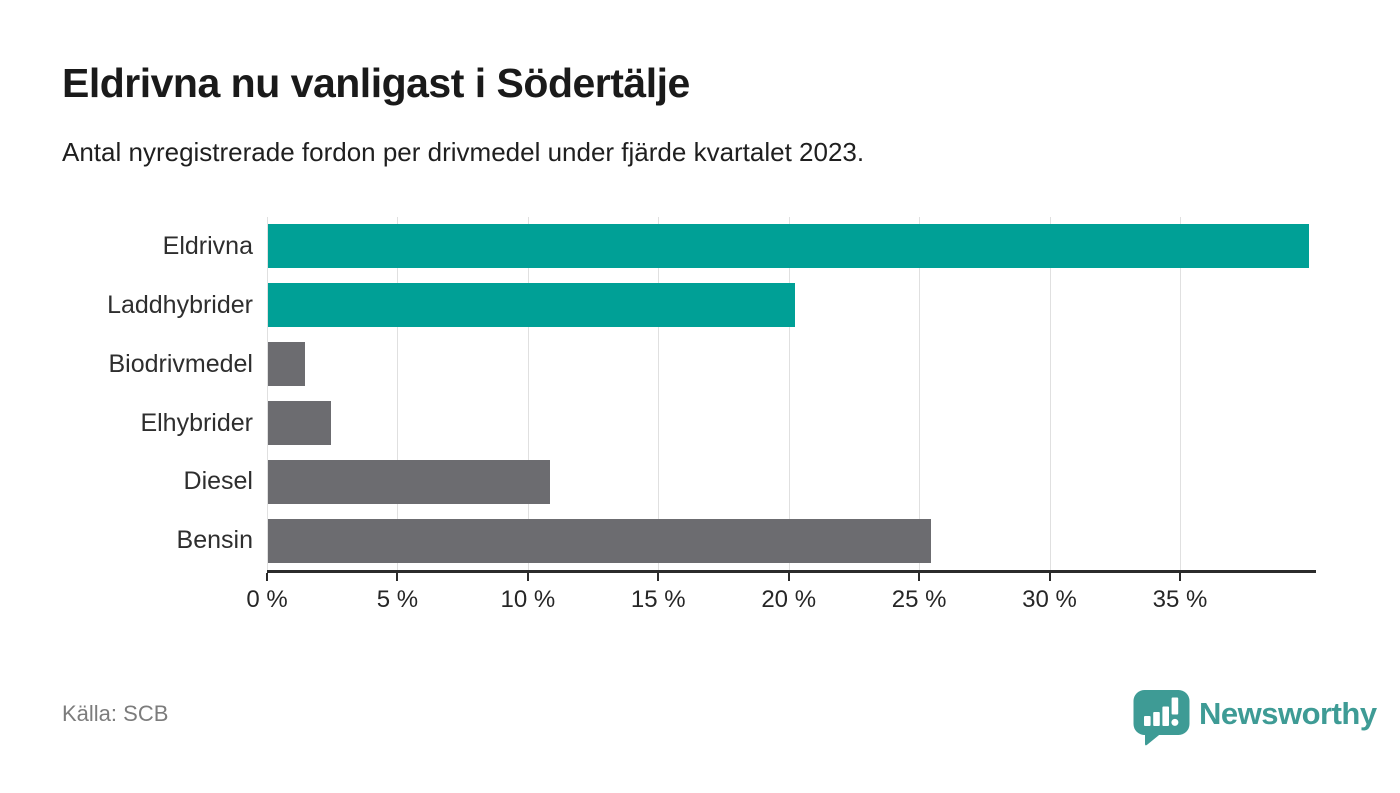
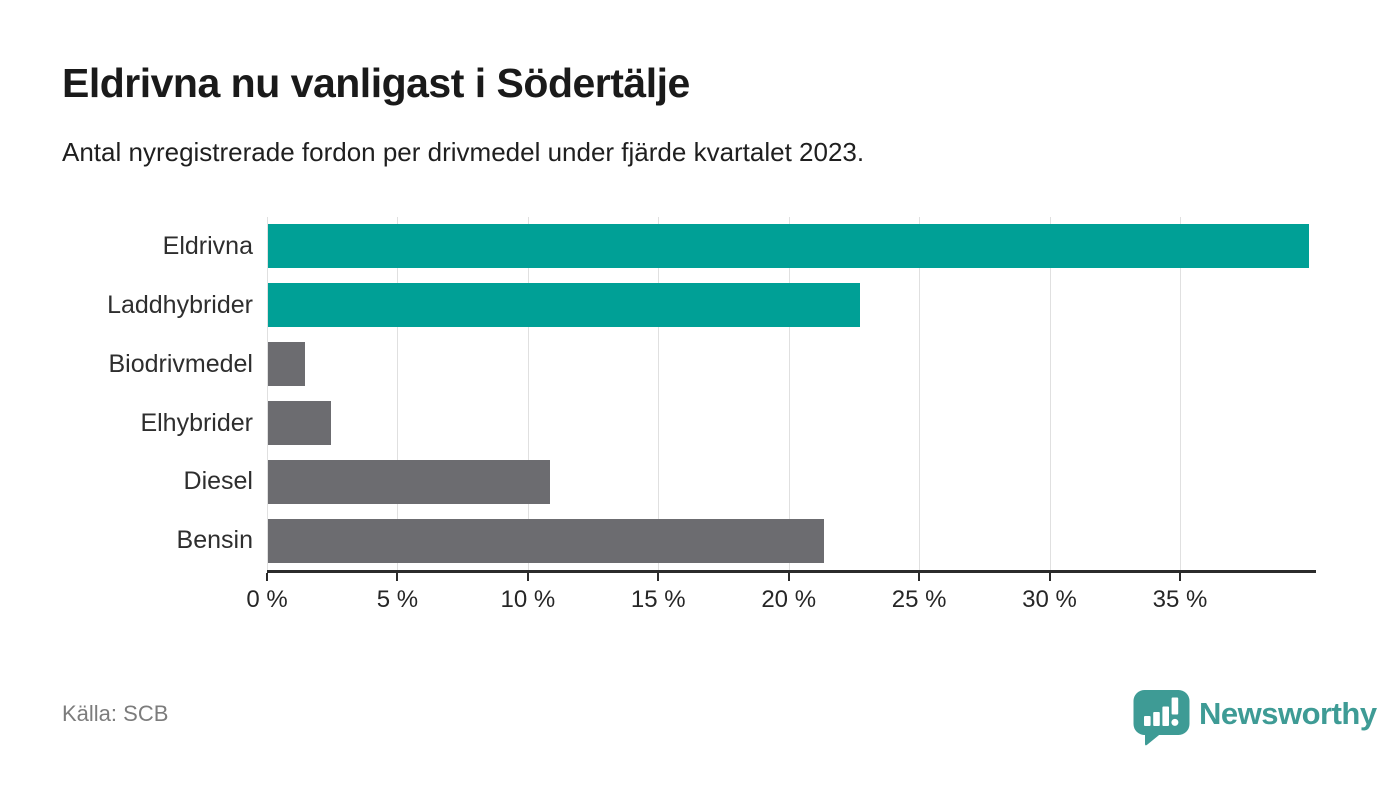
Laddhybrider: 20.2% -> 22.7%
Bensin: 25.4% -> 21.3%
